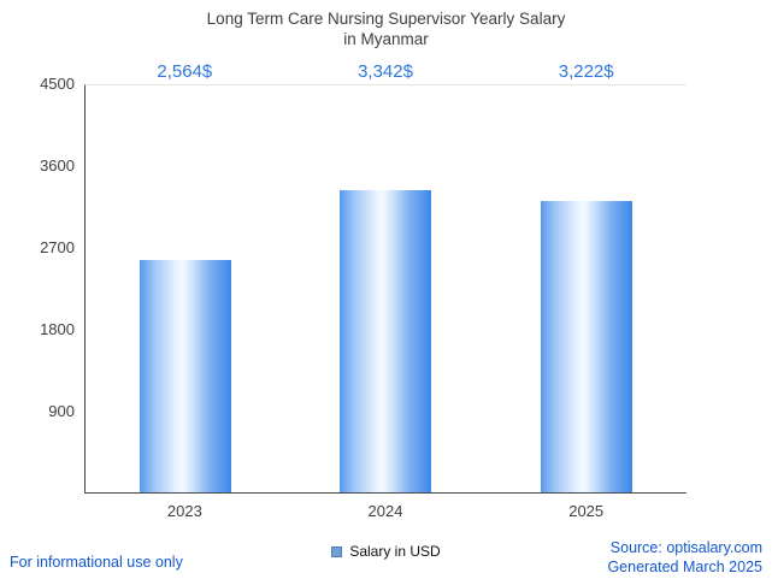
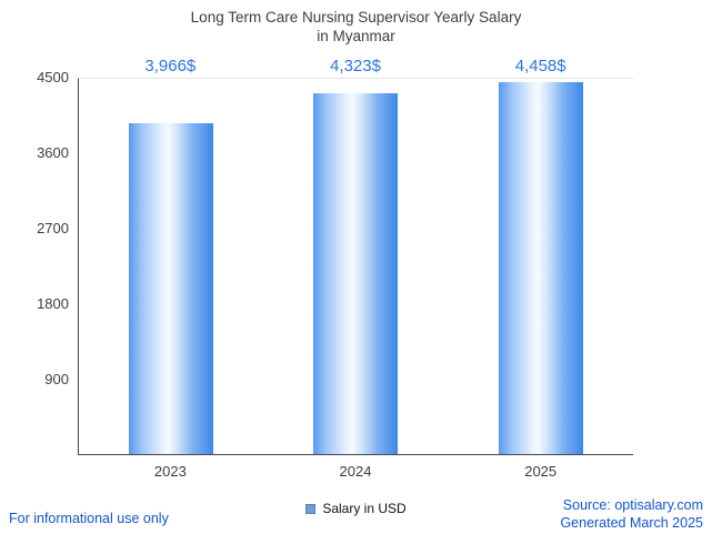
2023: 2,564 -> 3,966
2024: 3,342 -> 4,323
2025: 3,222 -> 4,458
